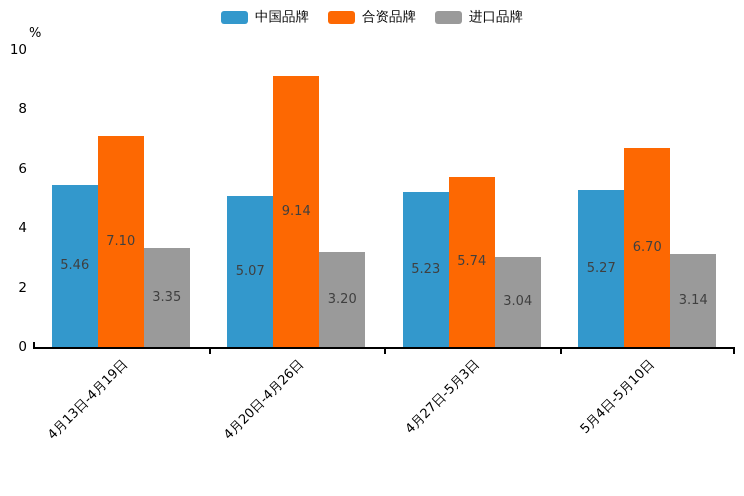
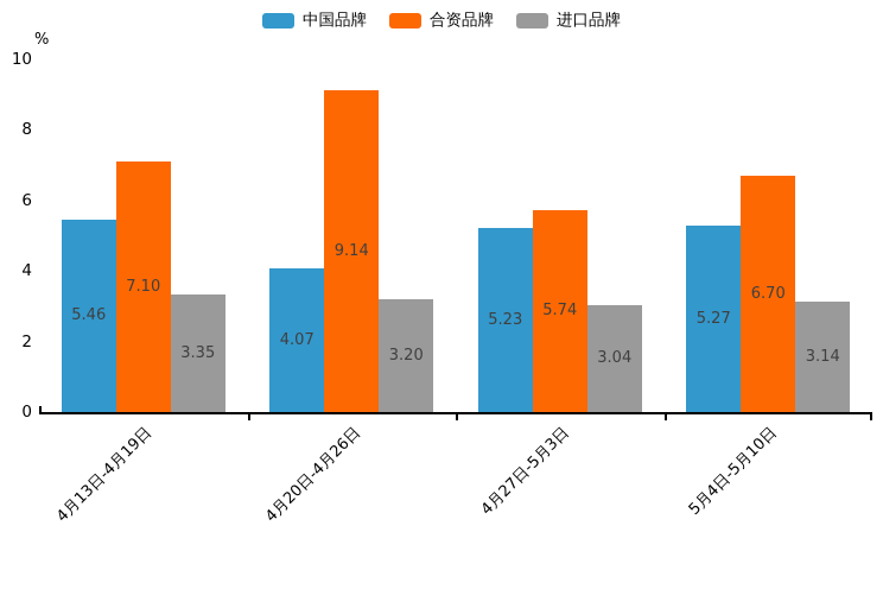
中国品牌/4月20日-4月26日: 5.07 -> 4.07
